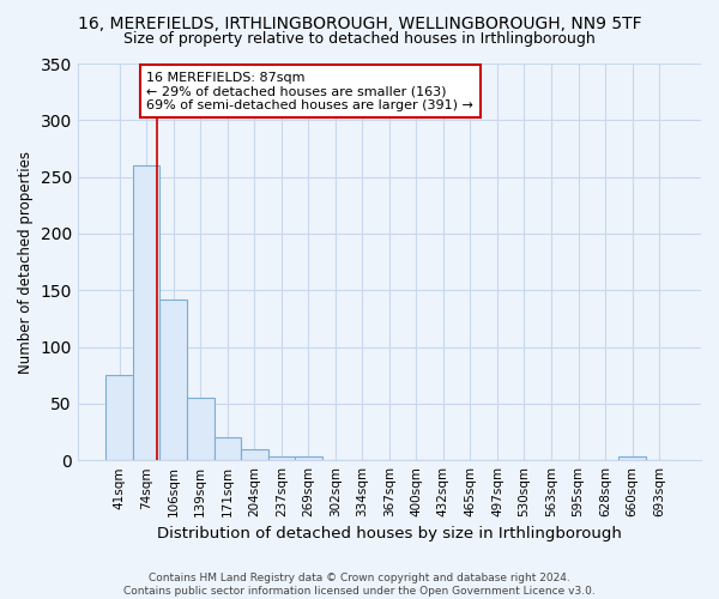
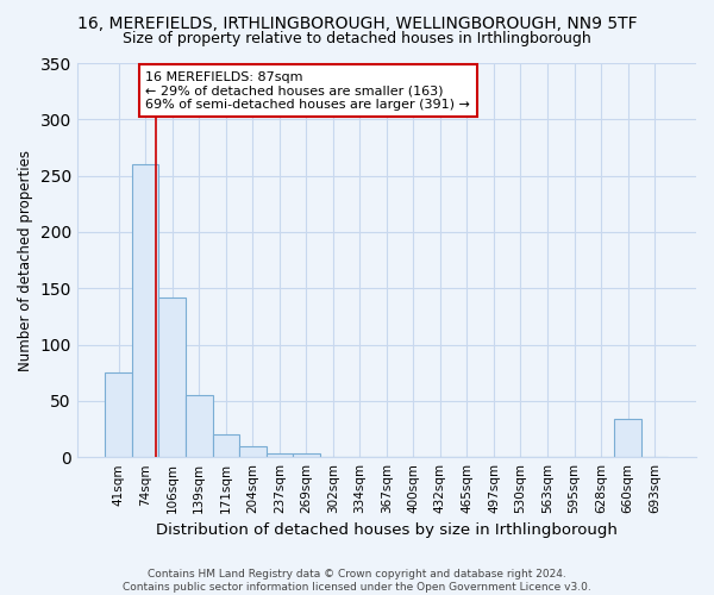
660sqm: 3 -> 34
